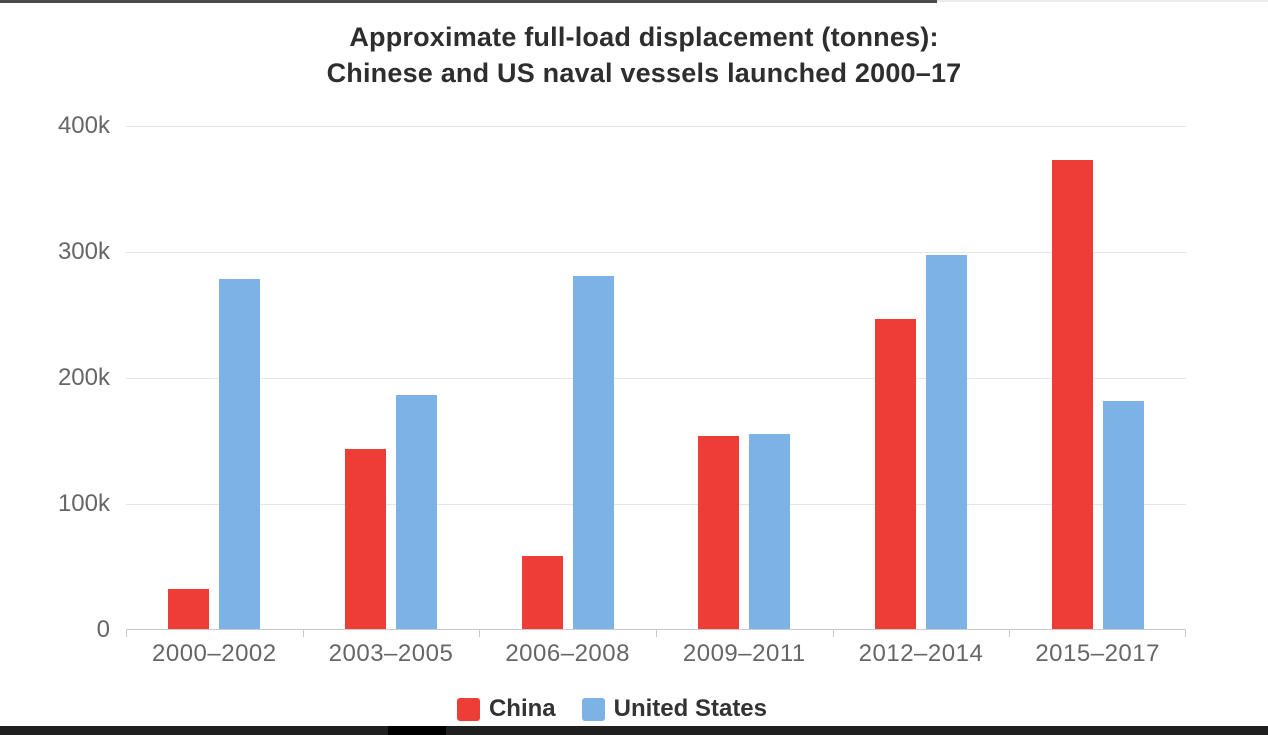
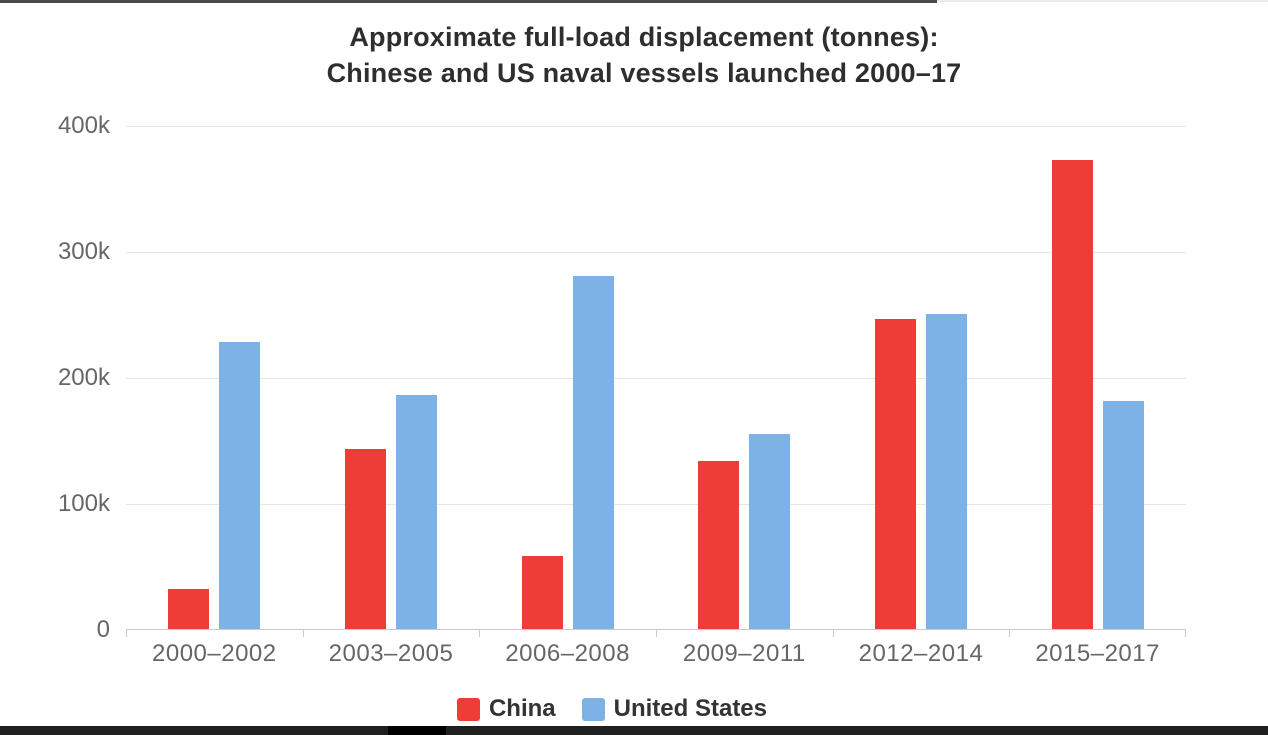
United States/2000–2002: 278k -> 228k
China/2009–2011: 153k -> 133k
United States/2012–2014: 297k -> 250k
